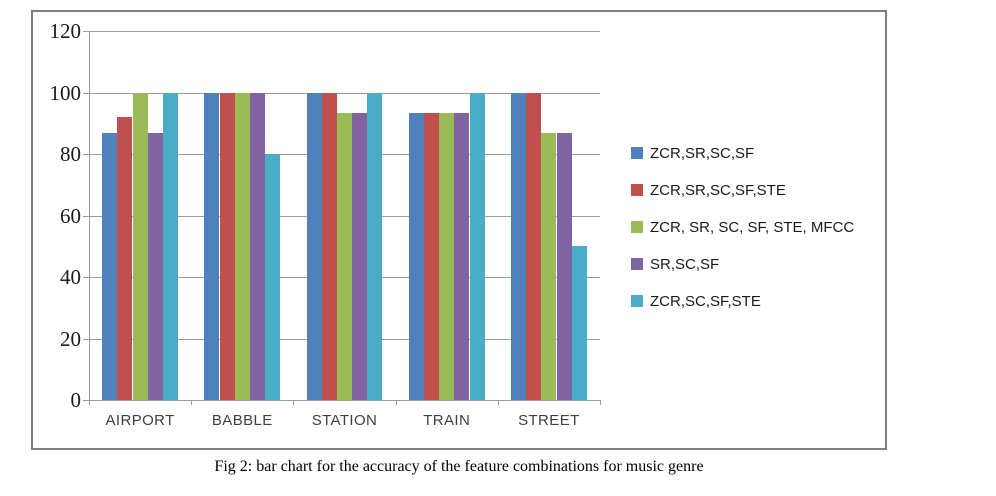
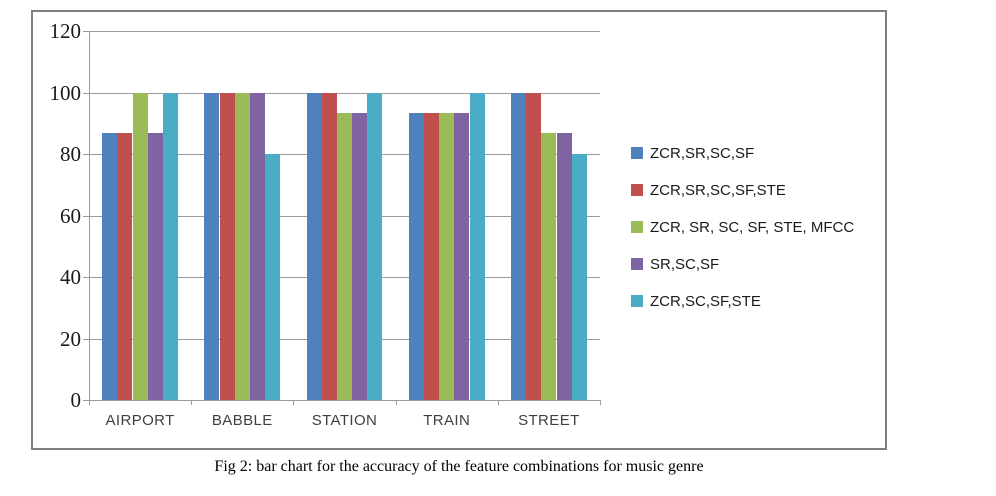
ZCR,SR,SC,SF,STE/AIRPORT: 92 -> 87
ZCR,SC,SF,STE/STREET: 50 -> 80
